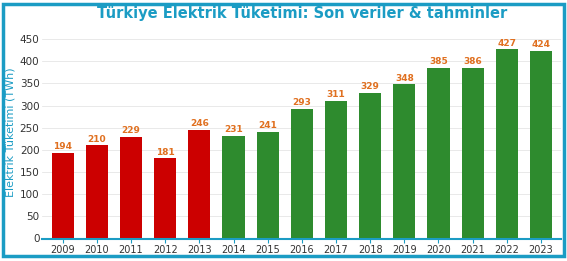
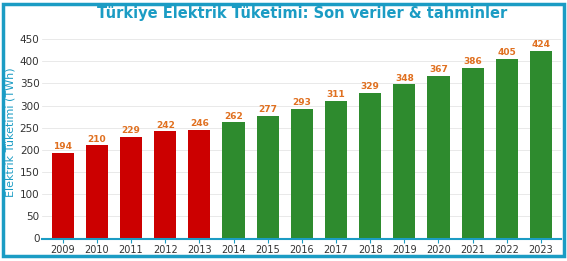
2012: 181 -> 242
2014: 231 -> 262
2015: 241 -> 277
2020: 385 -> 367
2022: 427 -> 405
